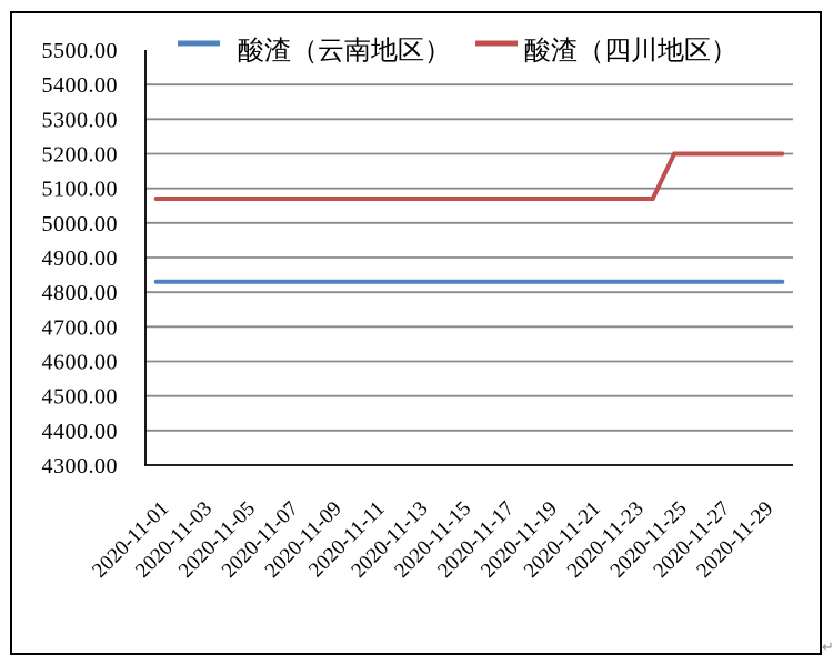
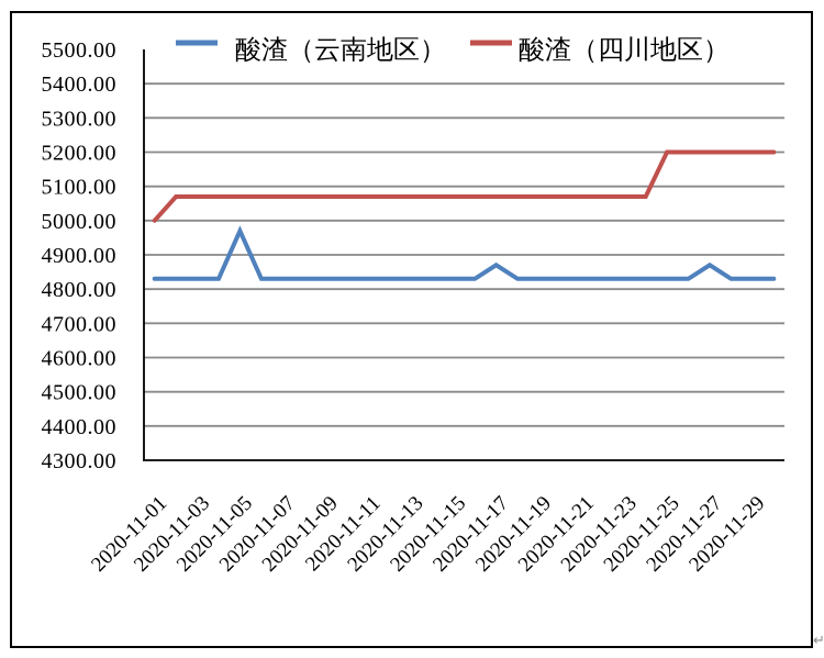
酸渣（四川地区）/2020-11-01: 5070 -> 5000
酸渣（云南地区）/2020-11-05: 4830 -> 4970
酸渣（云南地区）/2020-11-17: 4830 -> 4870
酸渣（云南地区）/2020-11-27: 4830 -> 4870
